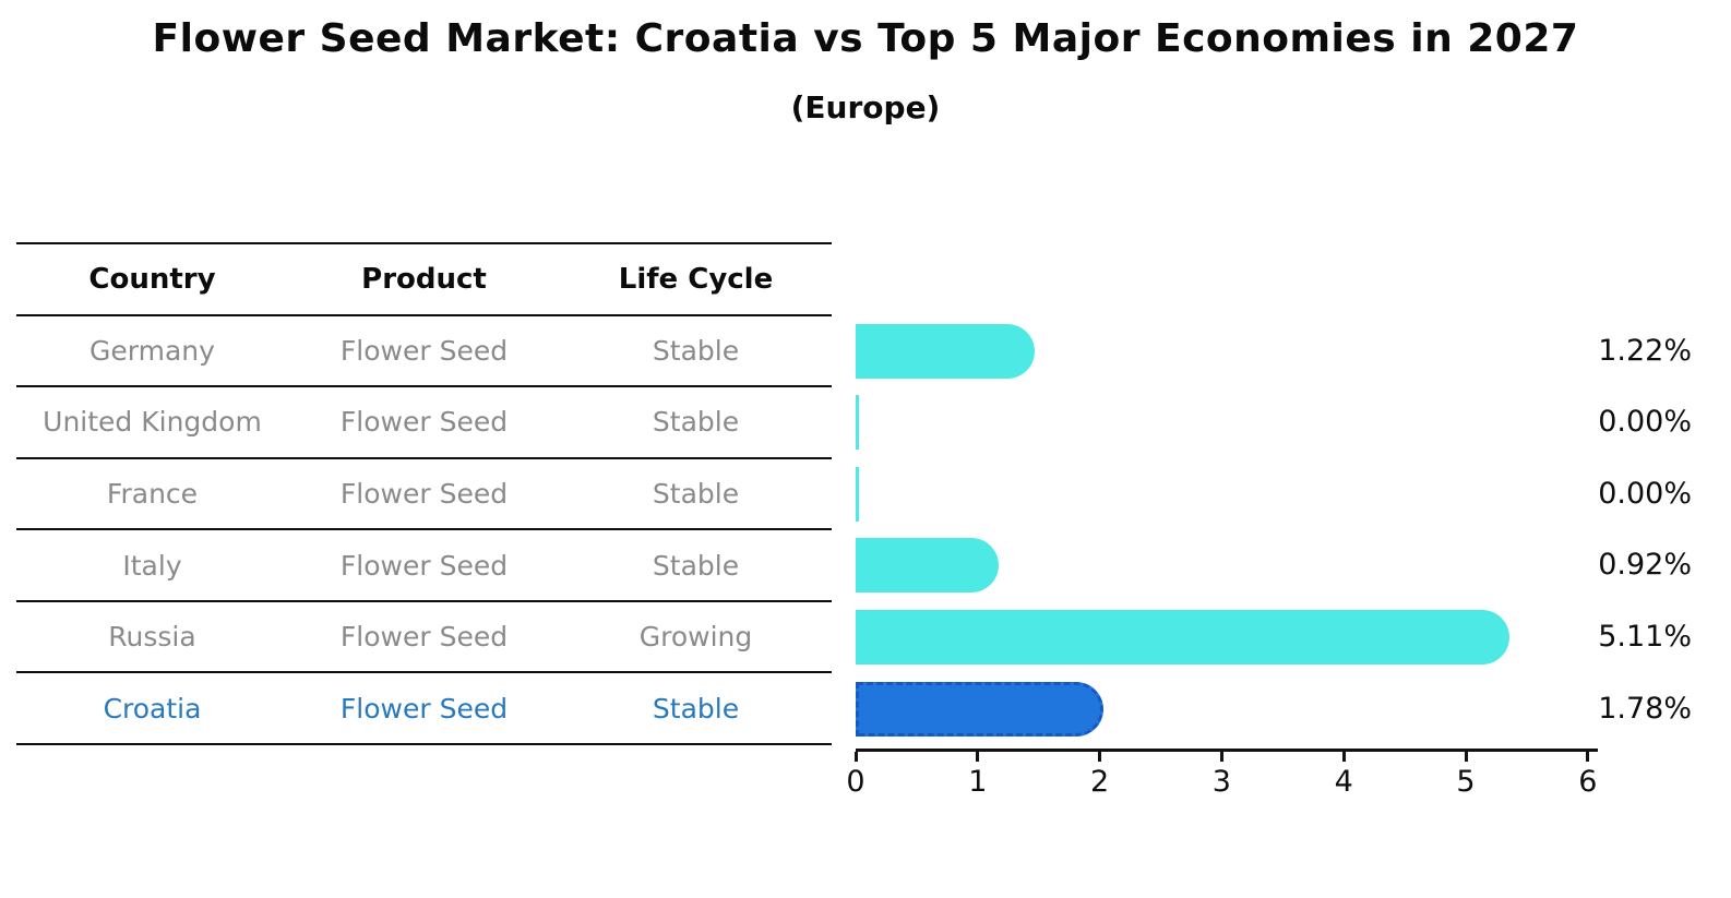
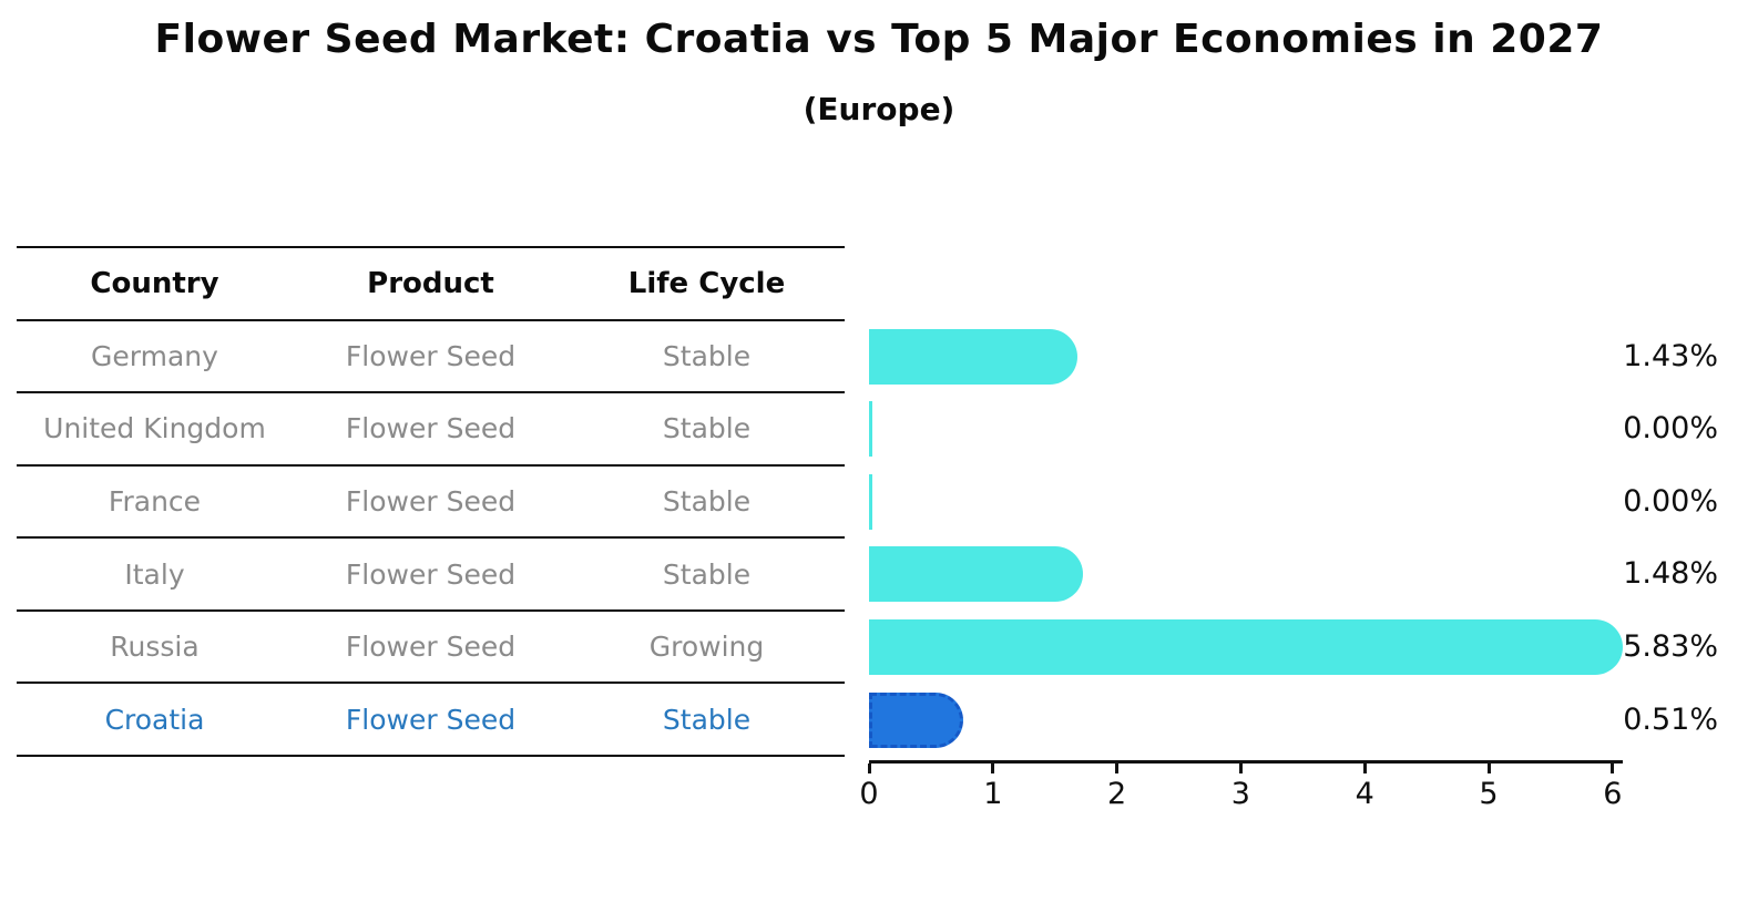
Germany: 1.22% -> 1.43%
Italy: 0.92% -> 1.48%
Russia: 5.11% -> 5.83%
Croatia: 1.78% -> 0.51%
